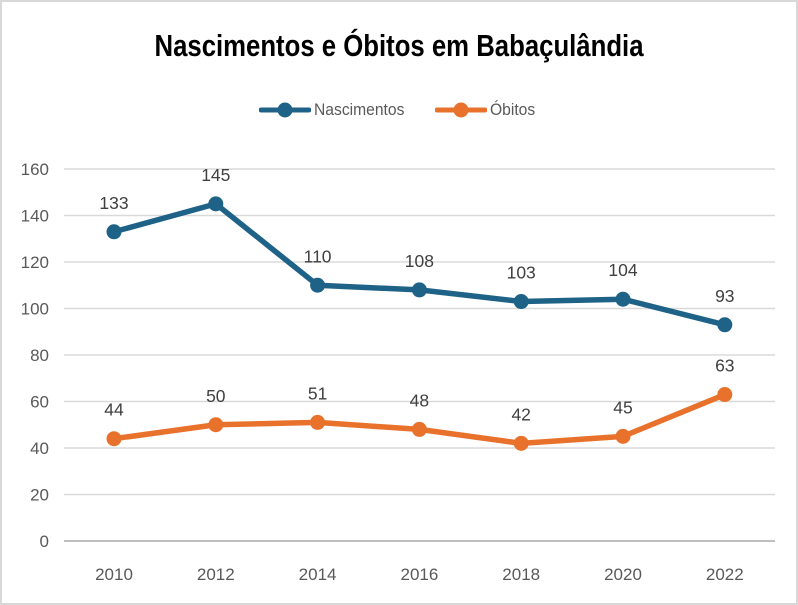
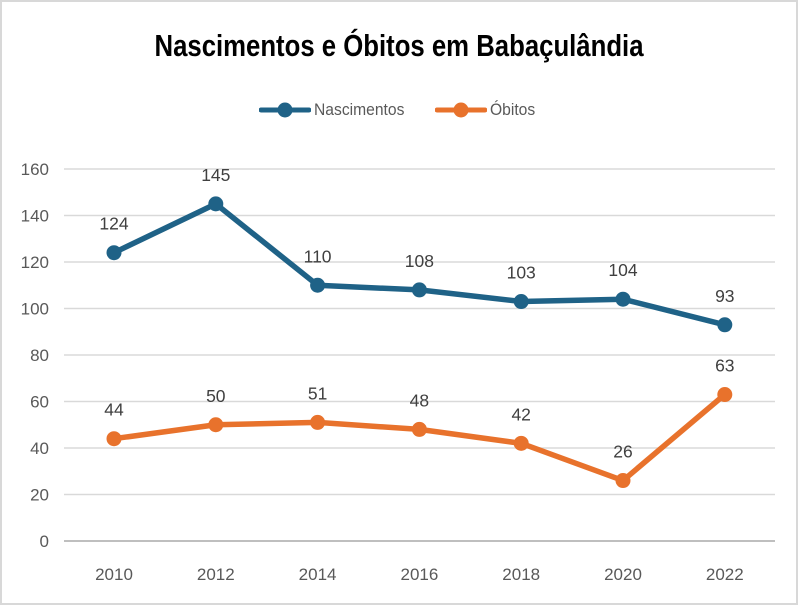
Nascimentos/2010: 133 -> 124
Óbitos/2020: 45 -> 26
